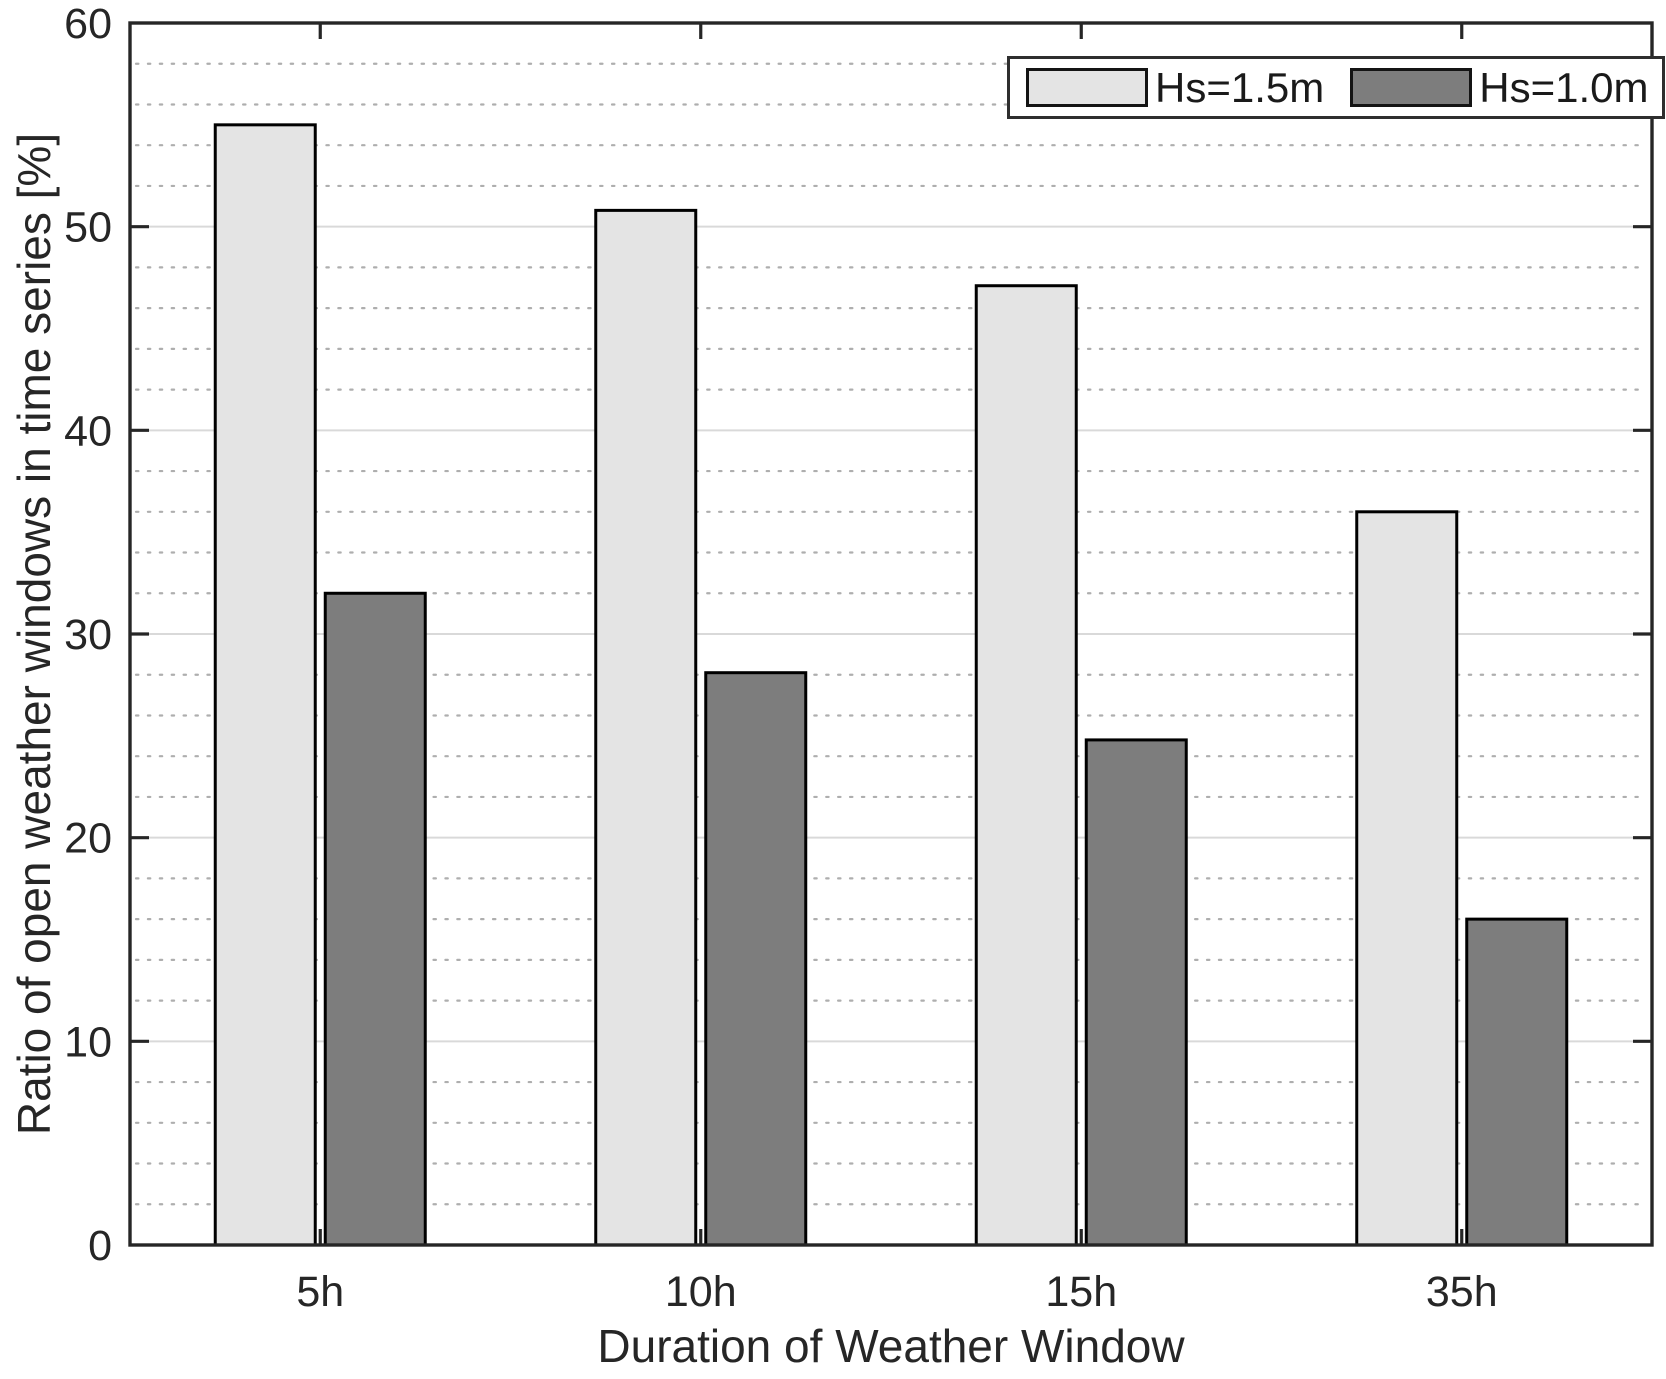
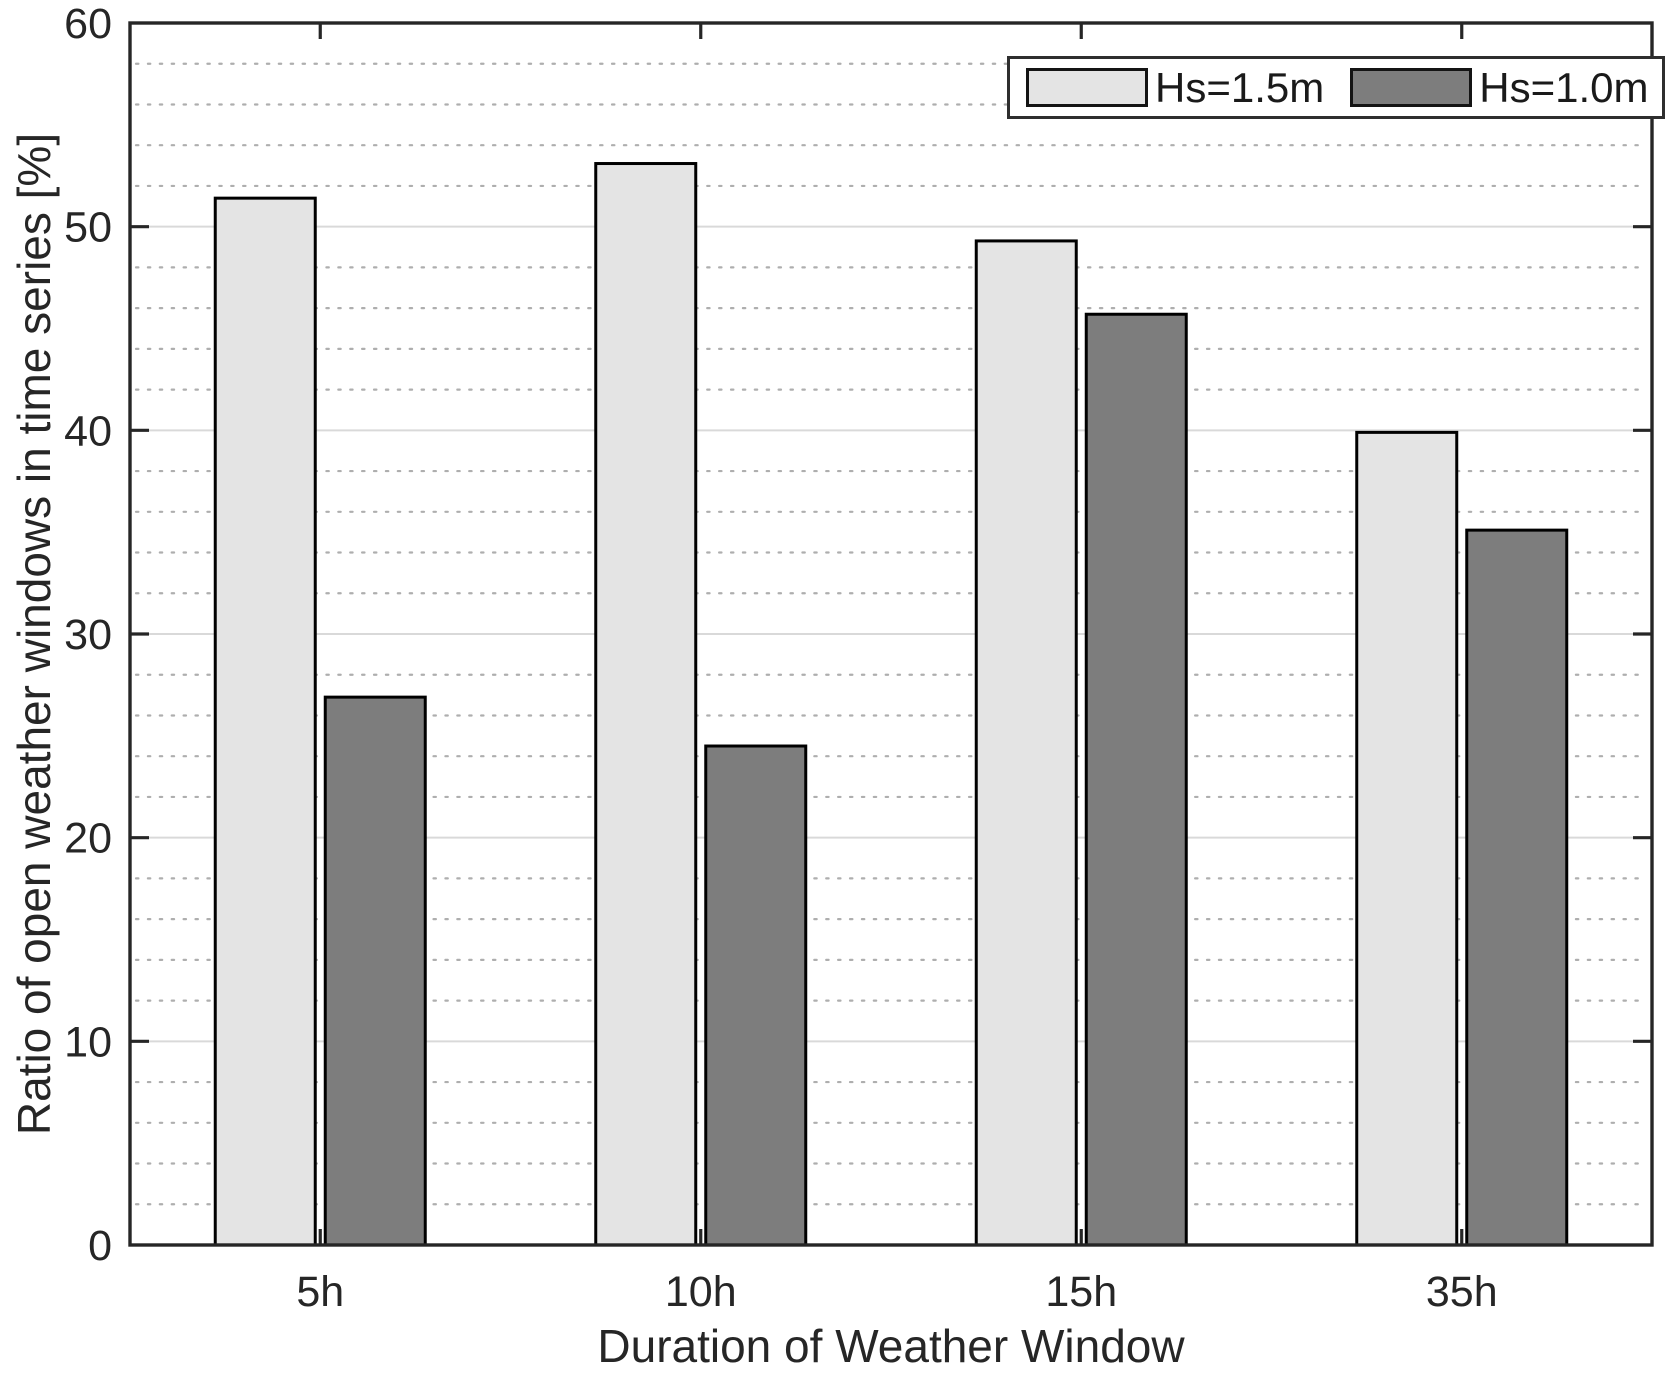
Hs=1.5m/5h: 55.0 -> 51.4
Hs=1.0m/5h: 32.0 -> 26.9
Hs=1.5m/10h: 50.8 -> 53.1
Hs=1.0m/10h: 28.1 -> 24.5
Hs=1.5m/15h: 47.1 -> 49.3
Hs=1.0m/15h: 24.8 -> 45.7
Hs=1.5m/35h: 36.0 -> 39.9
Hs=1.0m/35h: 16.0 -> 35.1
